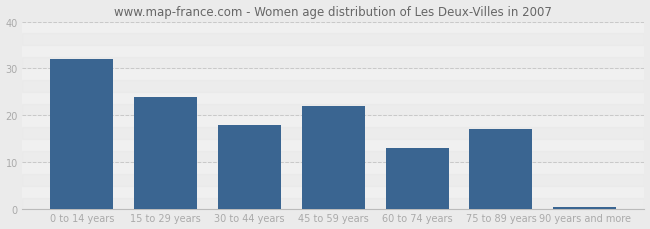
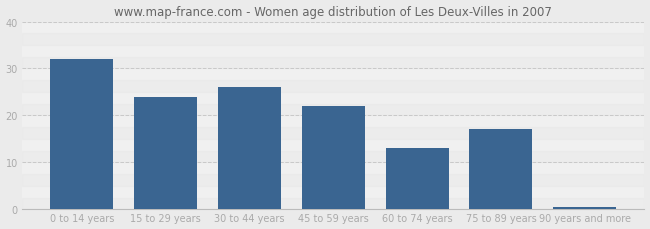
30 to 44 years: 18.0 -> 26.0
